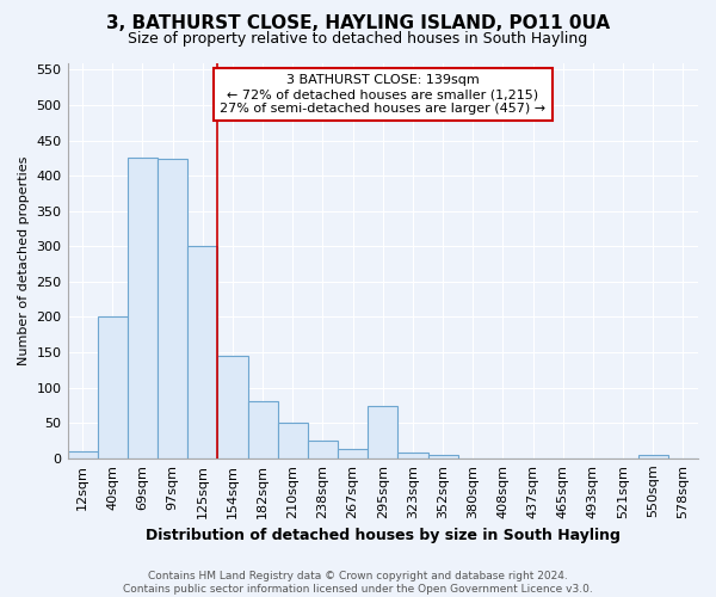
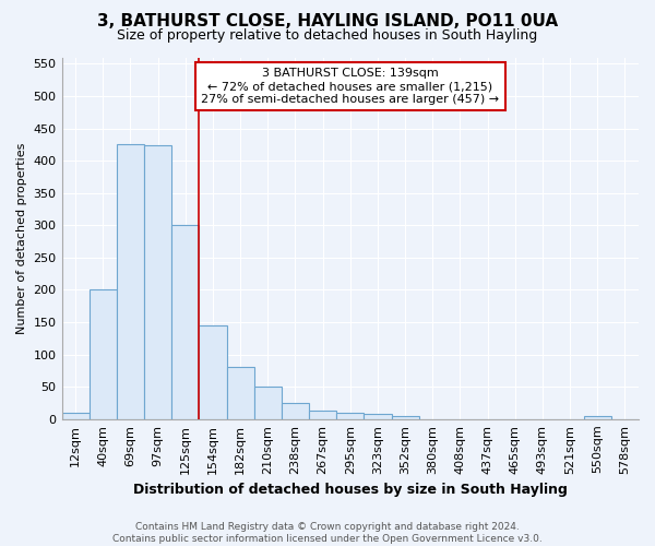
295sqm: 74 -> 10
